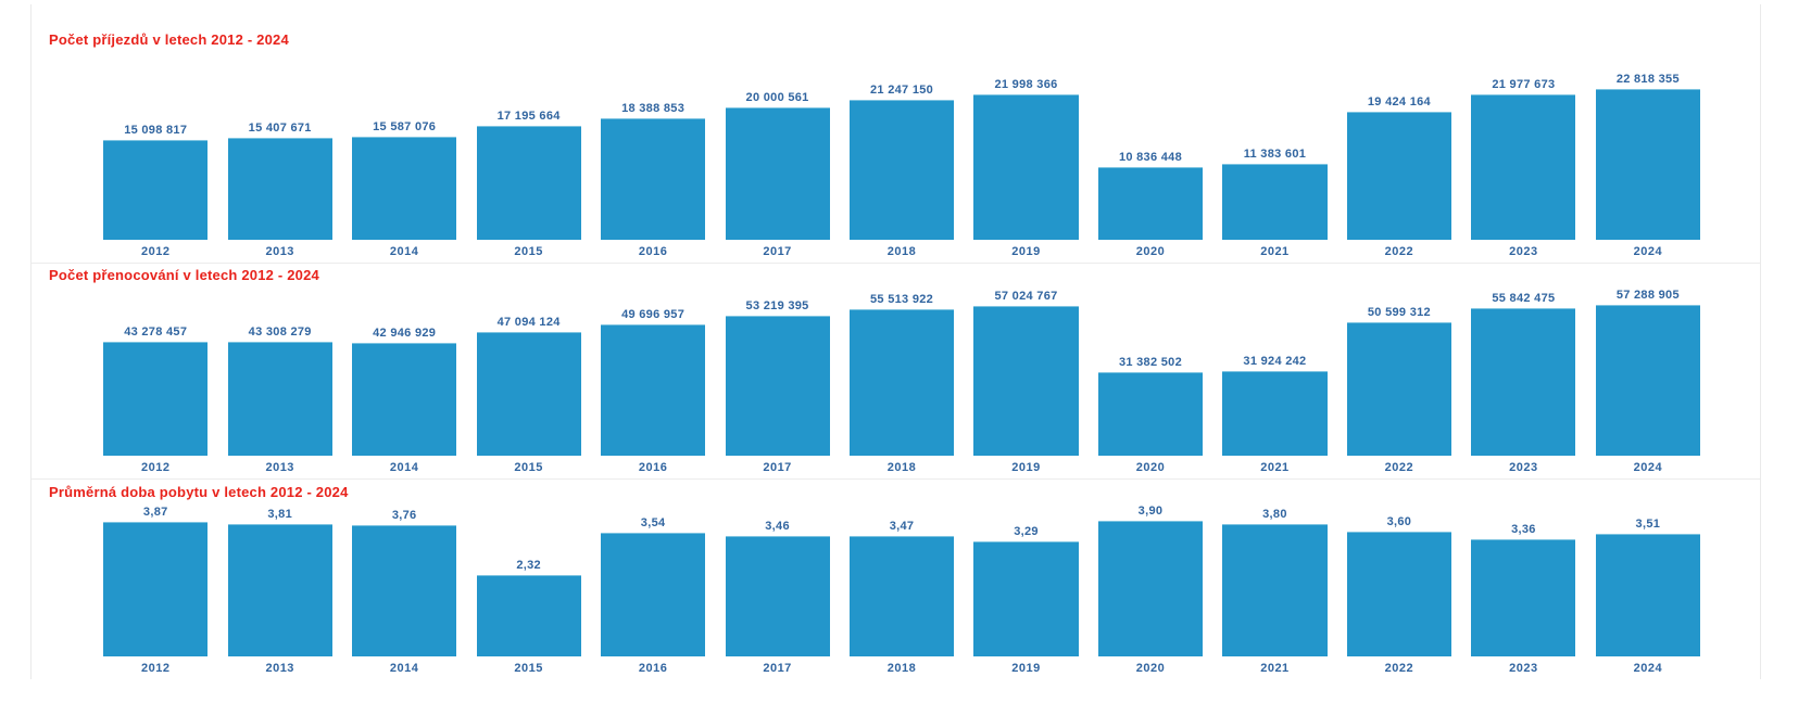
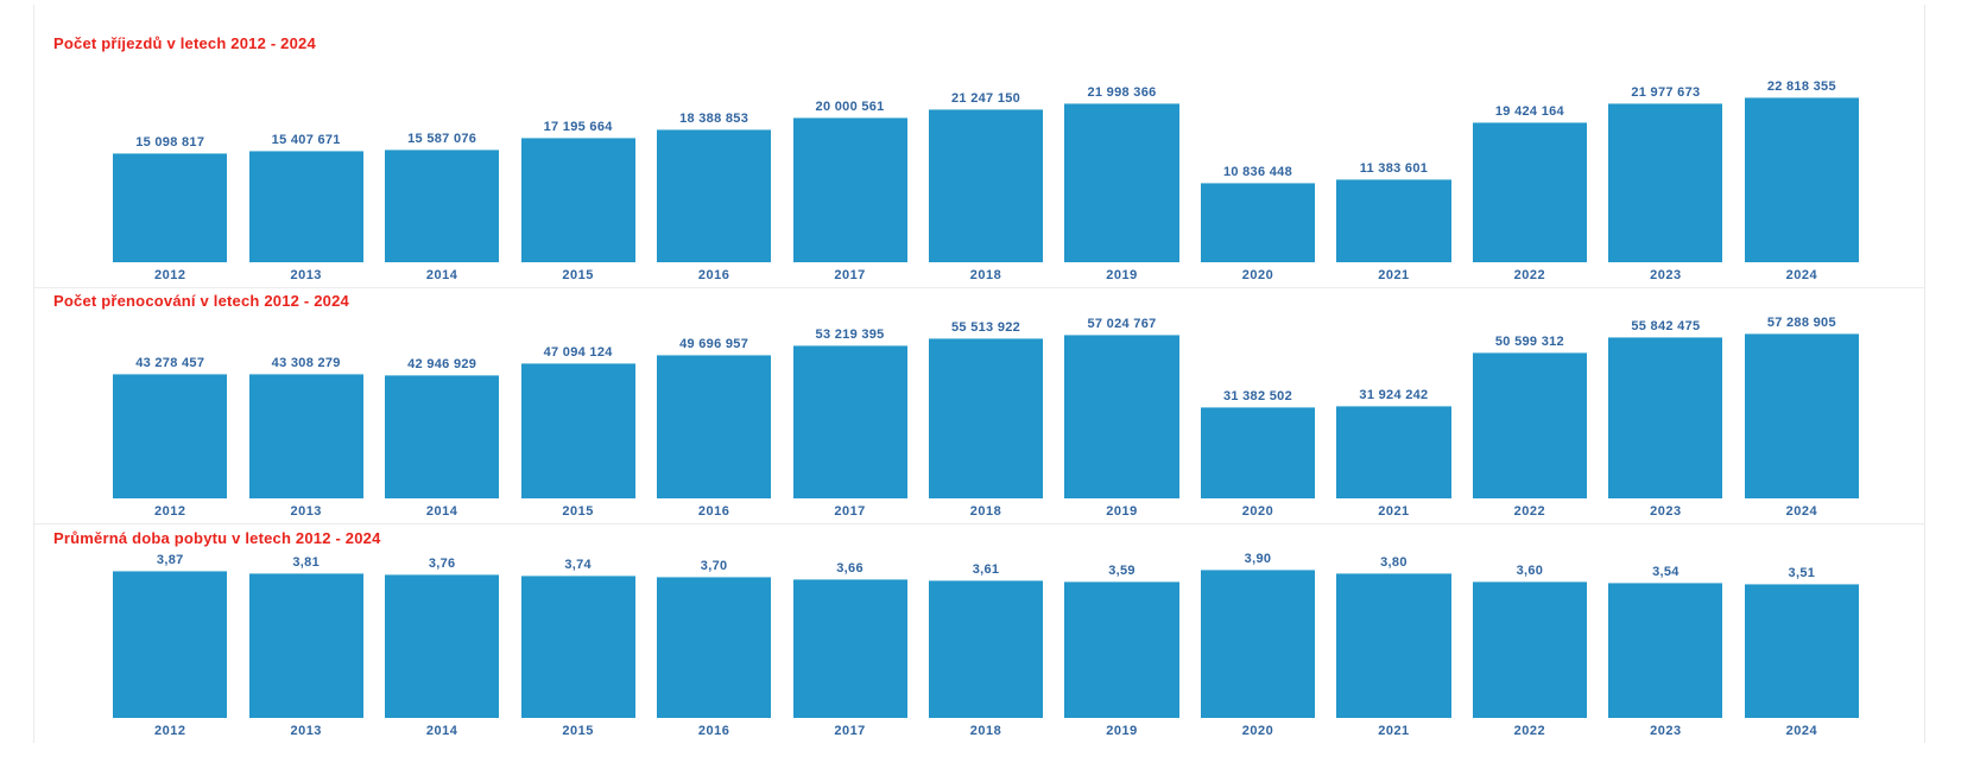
Průměrná doba pobytu v letech 2012 - 2024/2015: 2,32 -> 3,74
Průměrná doba pobytu v letech 2012 - 2024/2016: 3,54 -> 3,70
Průměrná doba pobytu v letech 2012 - 2024/2017: 3,46 -> 3,66
Průměrná doba pobytu v letech 2012 - 2024/2018: 3,47 -> 3,61
Průměrná doba pobytu v letech 2012 - 2024/2019: 3,29 -> 3,59
Průměrná doba pobytu v letech 2012 - 2024/2023: 3,36 -> 3,54
